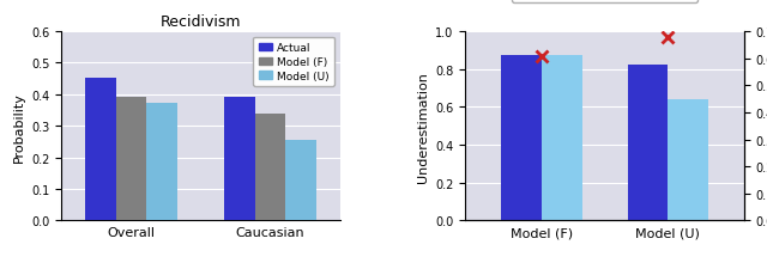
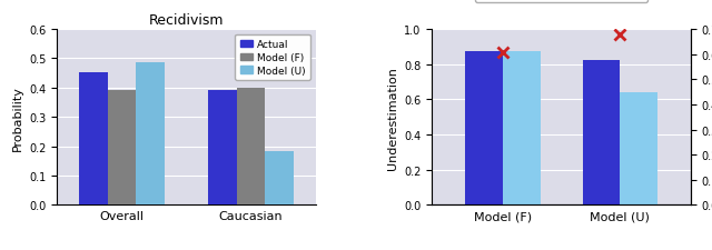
Recidivism/Model (U)/Overall: 0.373 -> 0.485
Recidivism/Model (F)/Caucasian: 0.338 -> 0.400
Recidivism/Model (U)/Caucasian: 0.257 -> 0.185
